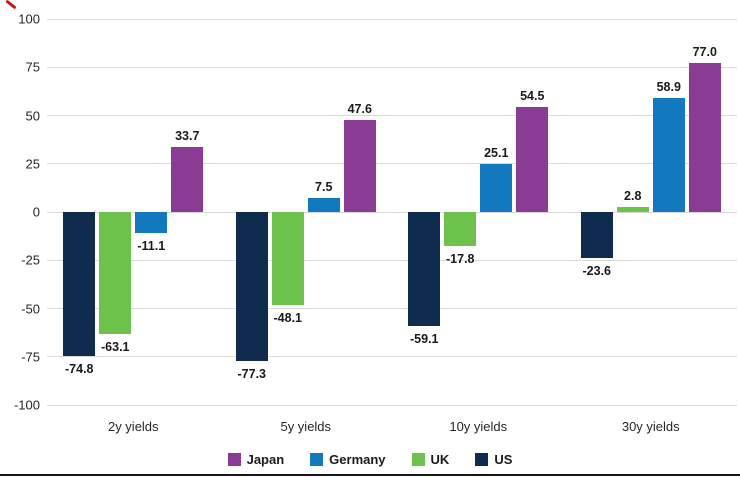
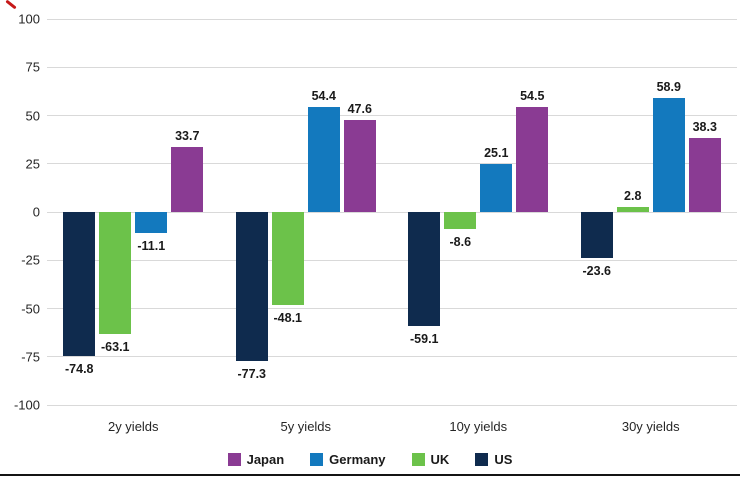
Germany/5y yields: 7.5 -> 54.4
UK/10y yields: -17.8 -> -8.6
Japan/30y yields: 77.0 -> 38.3
